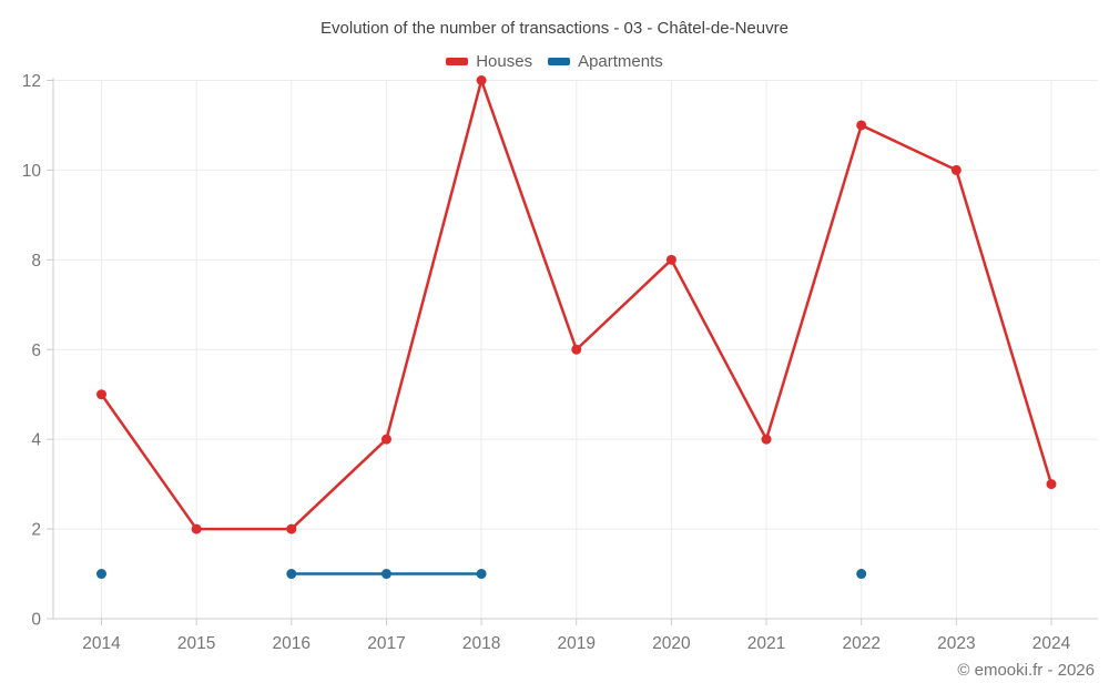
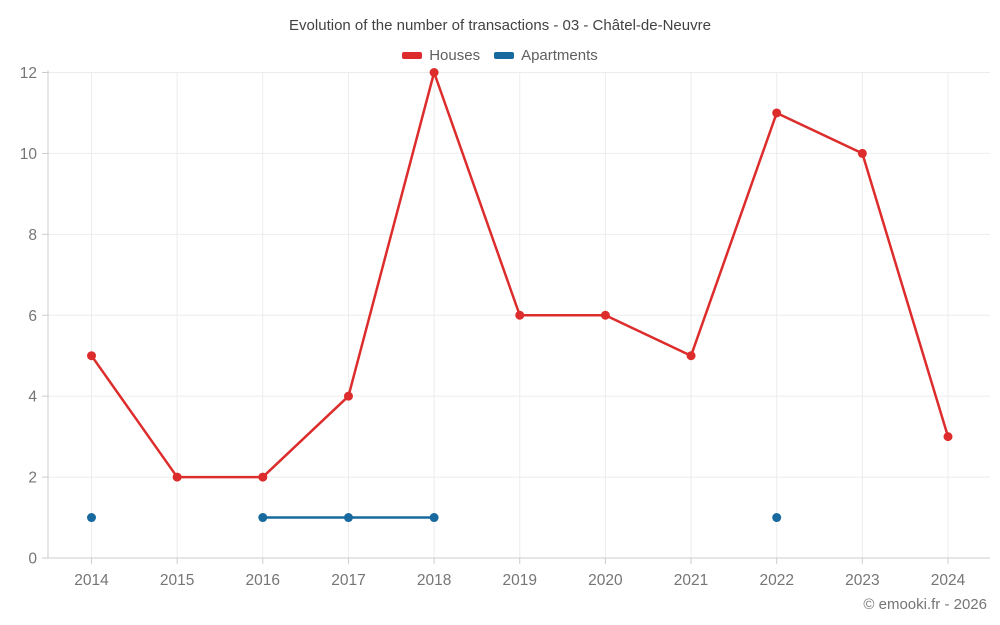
Houses/2020: 8 -> 6
Houses/2021: 4 -> 5
